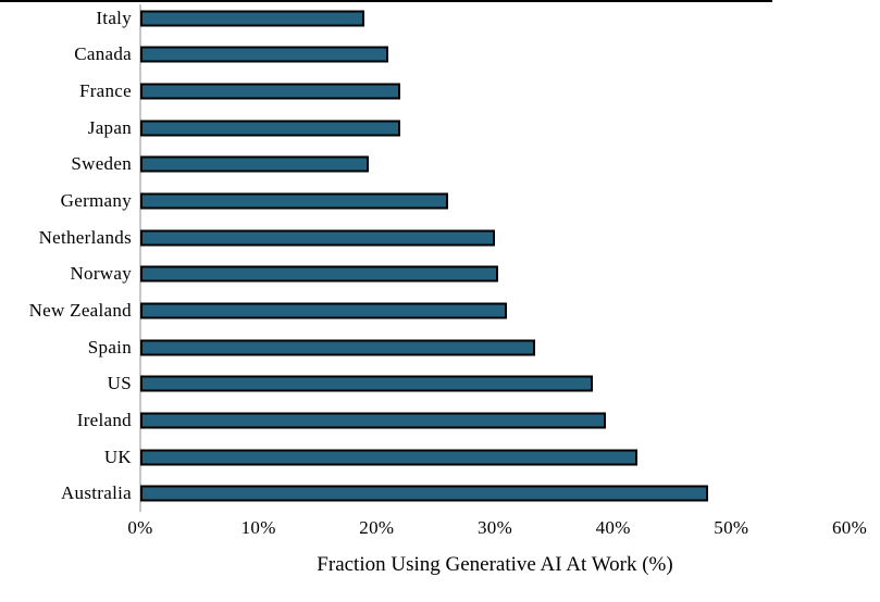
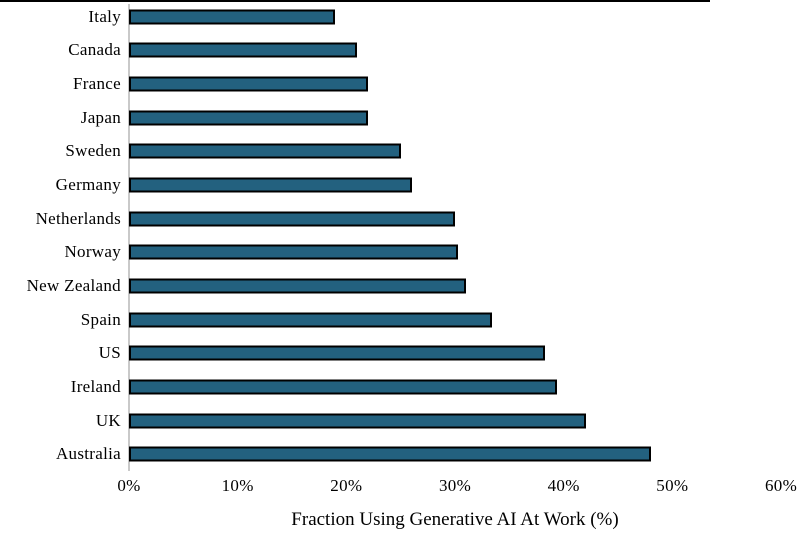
Sweden: 19.3% -> 25.0%
